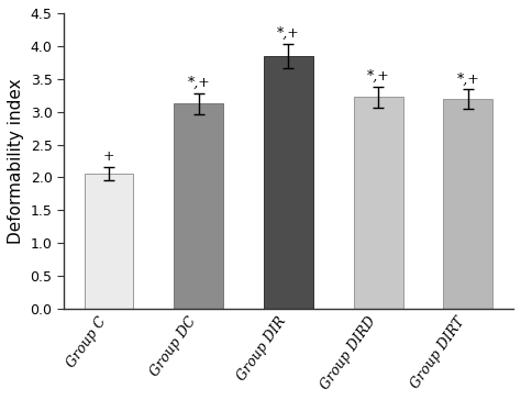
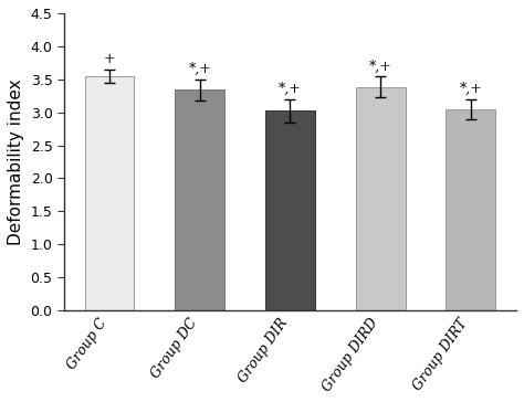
Group C: 2.05 -> 3.54
Group DC: 3.12 -> 3.34
Group DIR: 3.85 -> 3.02
Group DIRD: 3.22 -> 3.38
Group DIRT: 3.19 -> 3.04
